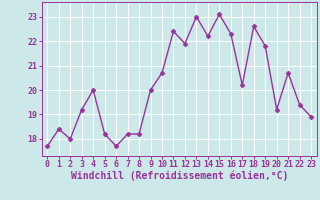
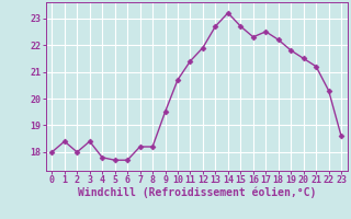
0: 17.7 -> 18.0
3: 19.2 -> 18.4
4: 20.0 -> 17.8
5: 18.2 -> 17.7
9: 20.0 -> 19.5
11: 22.4 -> 21.4
13: 23.0 -> 22.7
14: 22.2 -> 23.2
15: 23.1 -> 22.7
17: 20.2 -> 22.5
18: 22.6 -> 22.2
20: 19.2 -> 21.5
21: 20.7 -> 21.2
22: 19.4 -> 20.3
23: 18.9 -> 18.6
